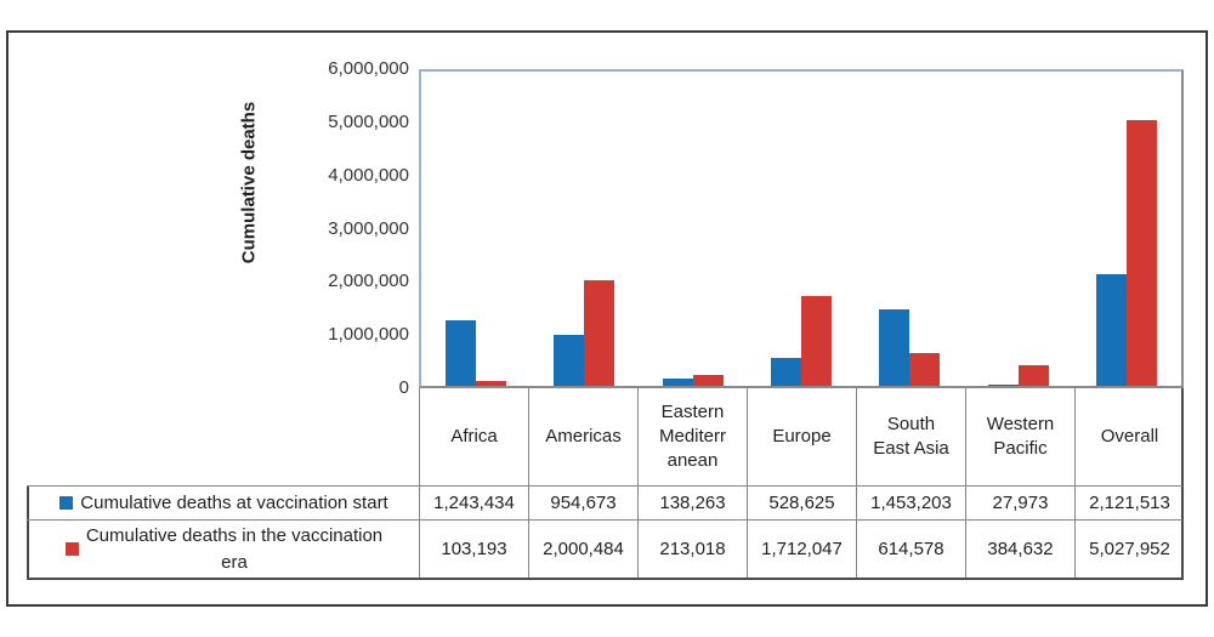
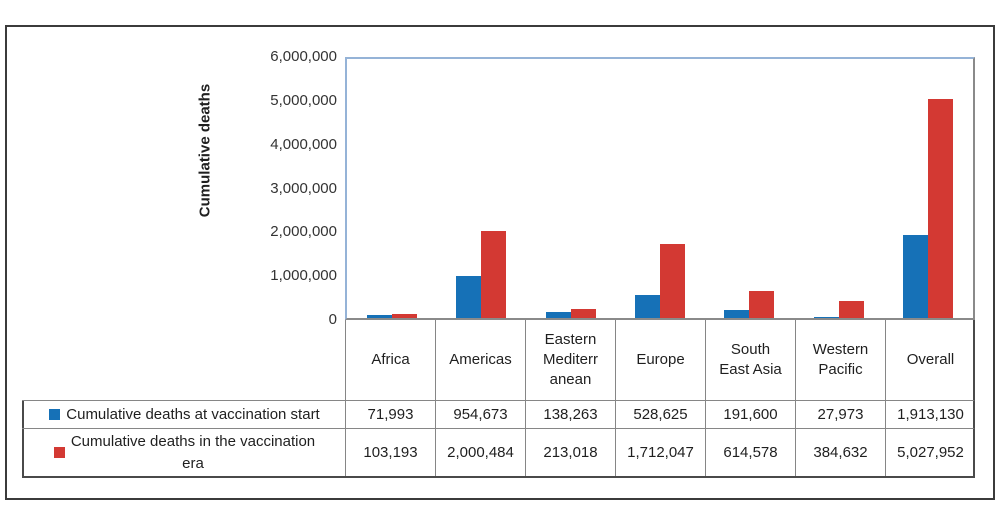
Cumulative deaths at vaccination start/Africa: 1,243,434 -> 71,993
Cumulative deaths at vaccination start/South East Asia: 1,453,203 -> 191,600
Cumulative deaths at vaccination start/Overall: 2,121,513 -> 1,913,130
